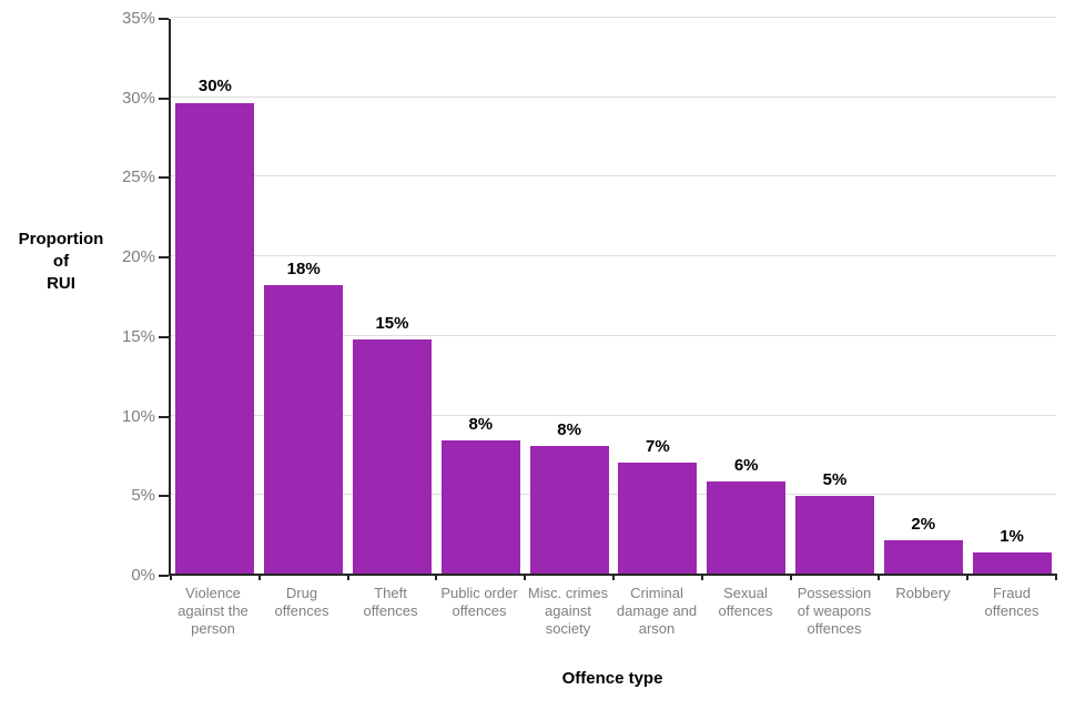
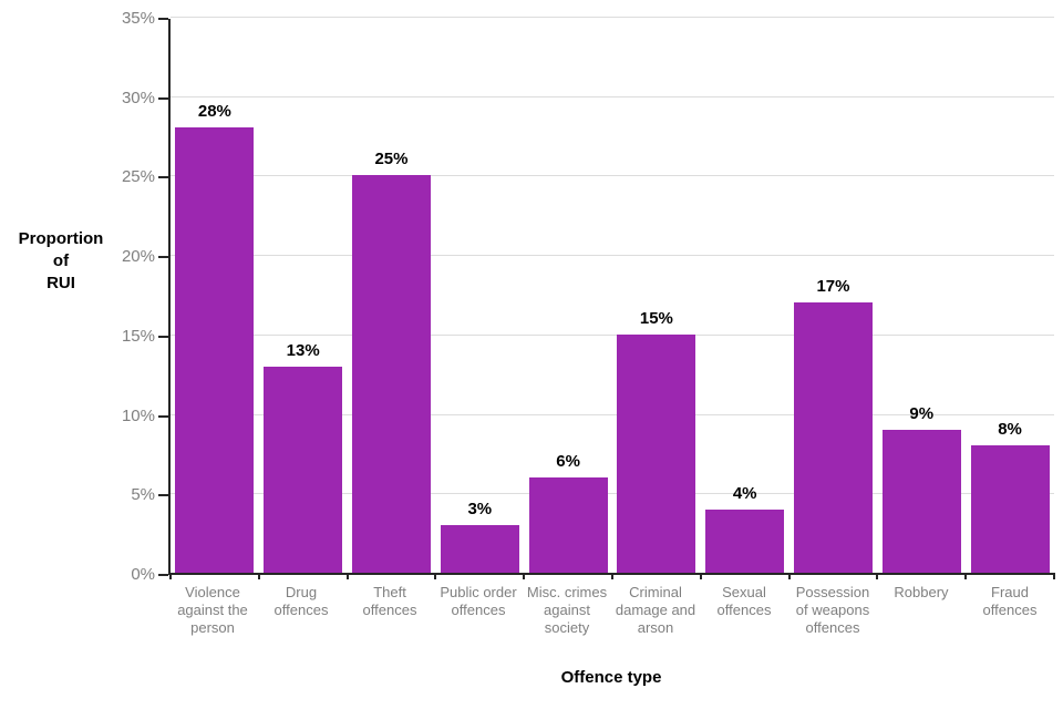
Violence against the person: 30% -> 28%
Drug offences: 18% -> 13%
Theft offences: 15% -> 25%
Public order offences: 8% -> 3%
Misc. crimes against society: 8% -> 6%
Criminal damage and arson: 7% -> 15%
Sexual offences: 6% -> 4%
Possession of weapons offences: 5% -> 17%
Robbery: 2% -> 9%
Fraud offences: 1% -> 8%
